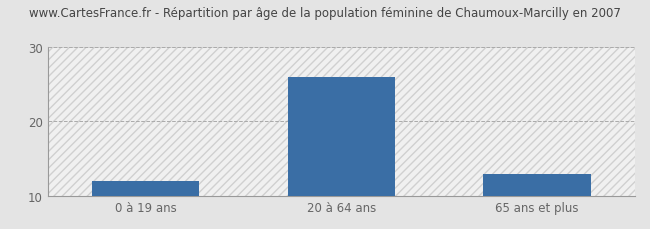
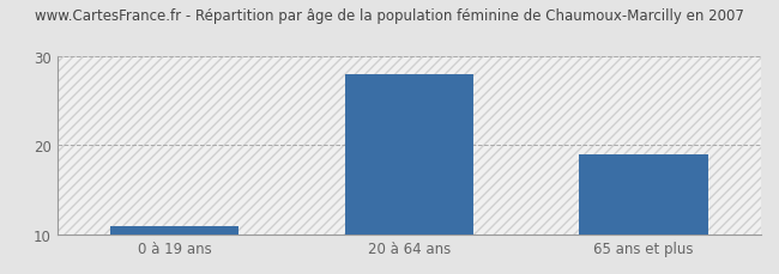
0 à 19 ans: 12 -> 11
20 à 64 ans: 26 -> 28
65 ans et plus: 13 -> 19
